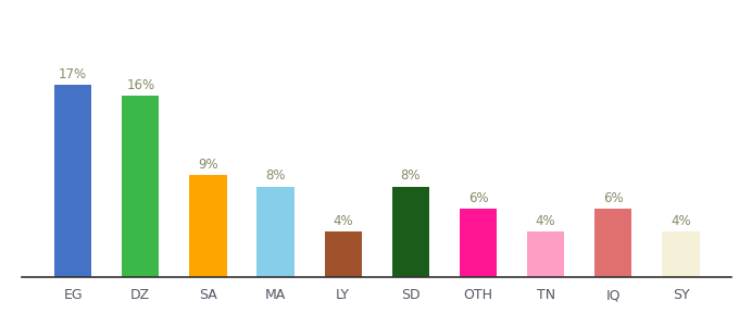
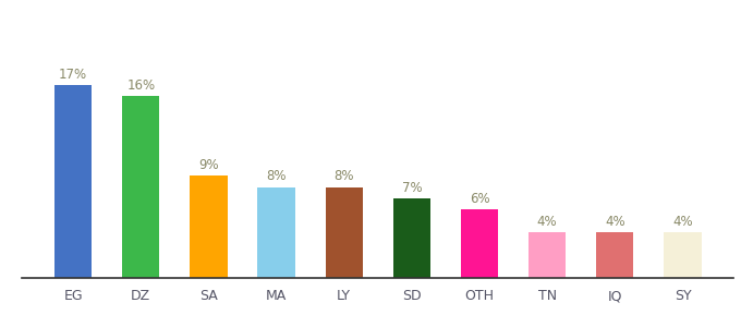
LY: 4% -> 8%
SD: 8% -> 7%
IQ: 6% -> 4%
